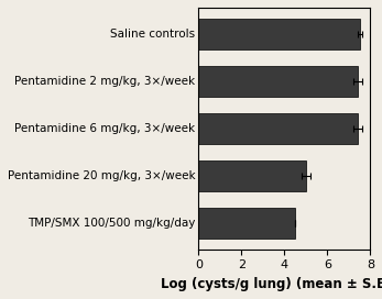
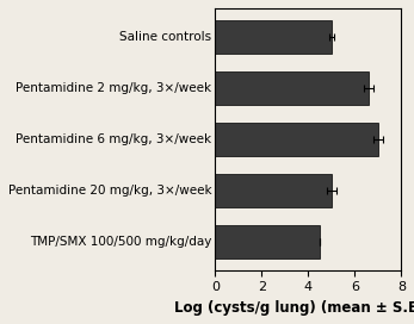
Saline controls: 7.5 -> 5.0
Pentamidine 2 mg/kg, 3×/week: 7.4 -> 6.6
Pentamidine 6 mg/kg, 3×/week: 7.4 -> 7.0
